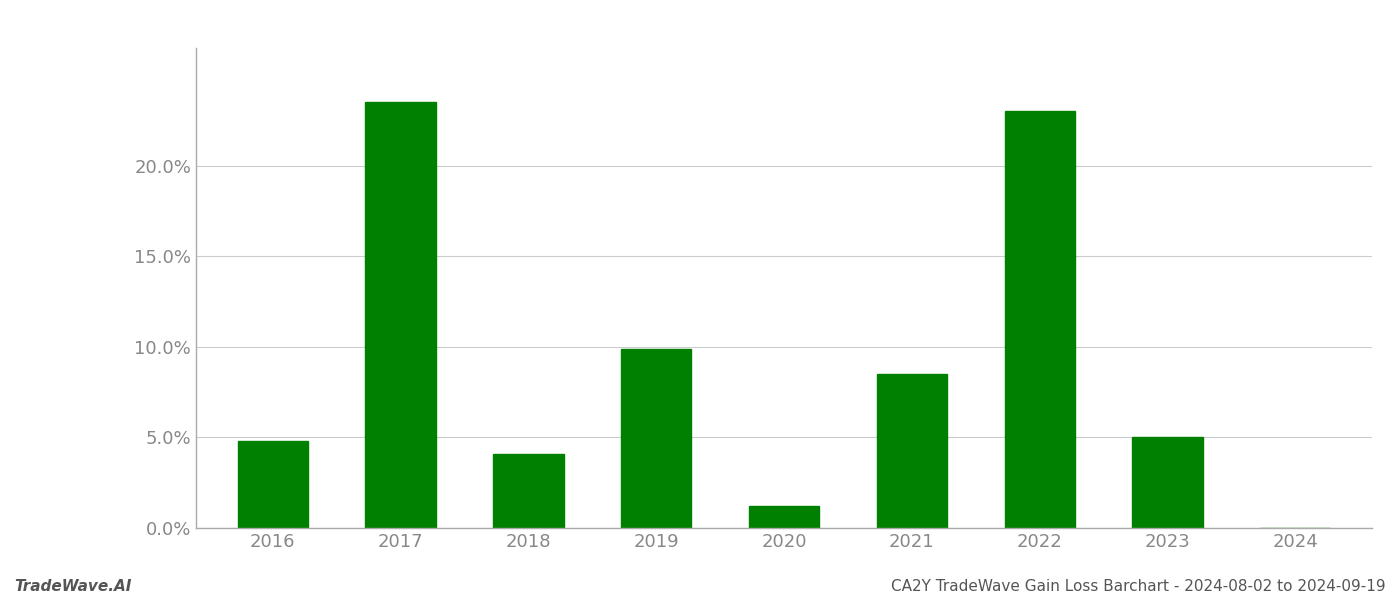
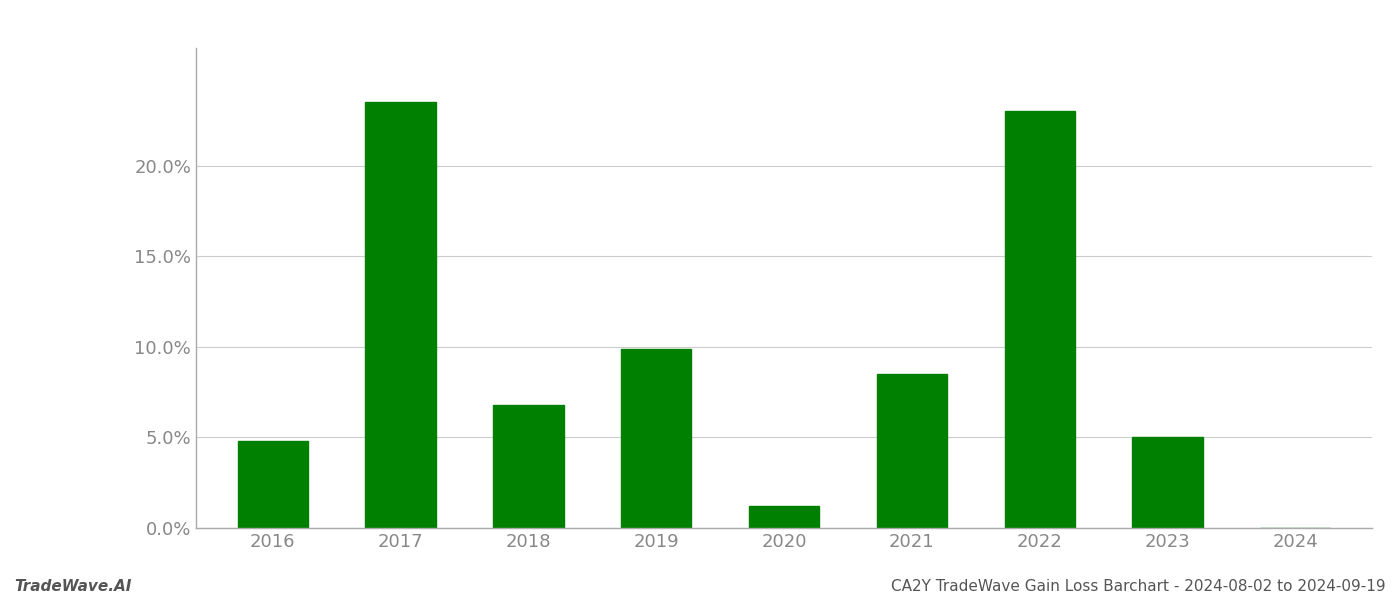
2018: 4.1% -> 6.8%
